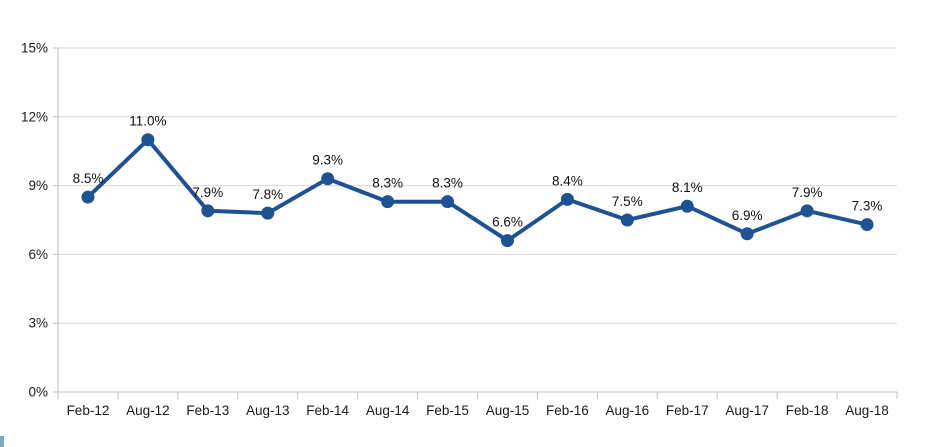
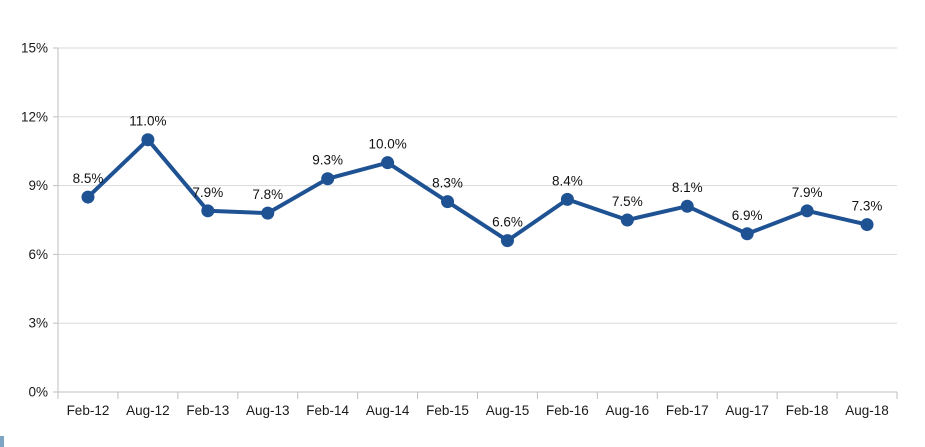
Aug-14: 8.3% -> 10.0%
